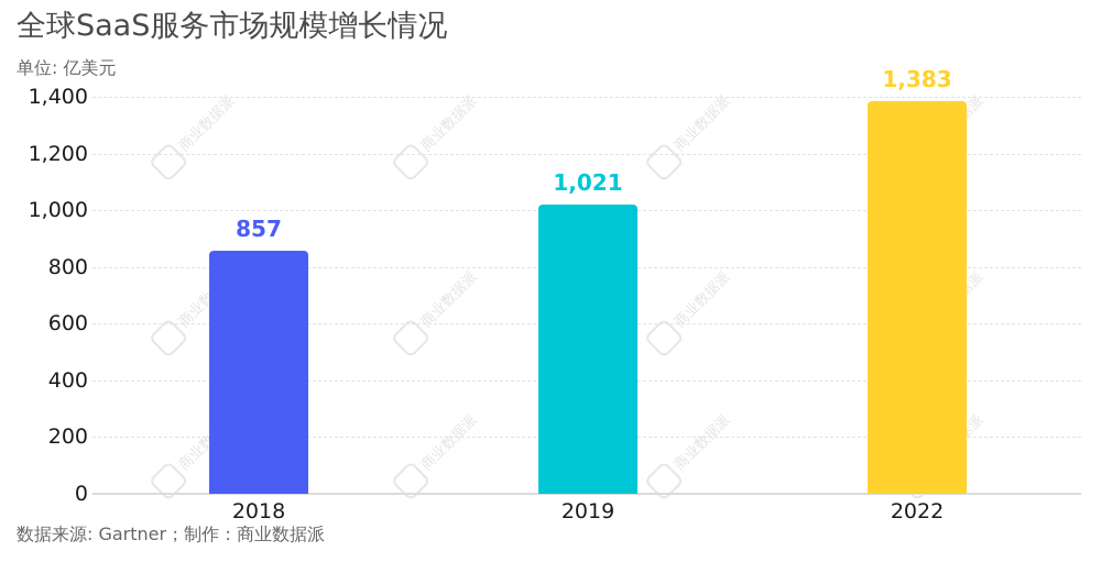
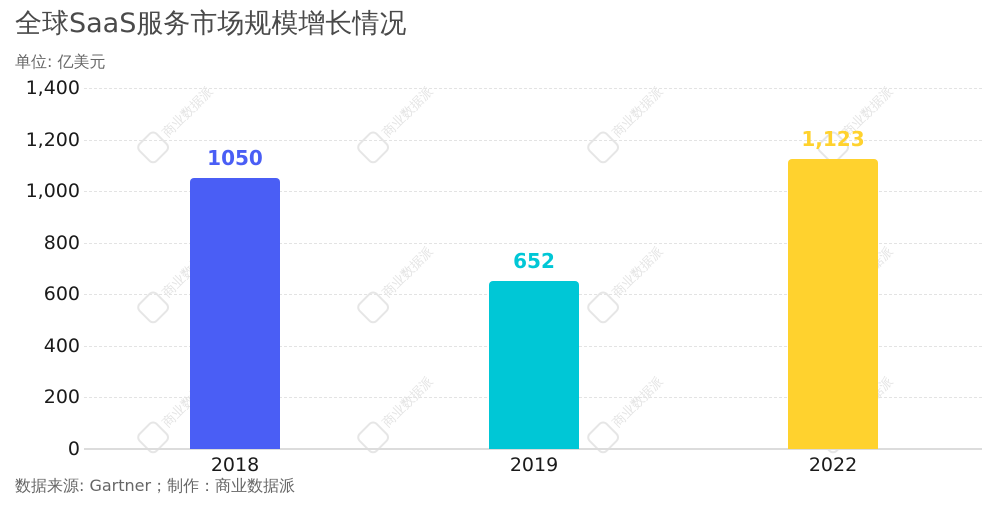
2018: 857 -> 1050
2019: 1,021 -> 652
2022: 1,383 -> 1,123
